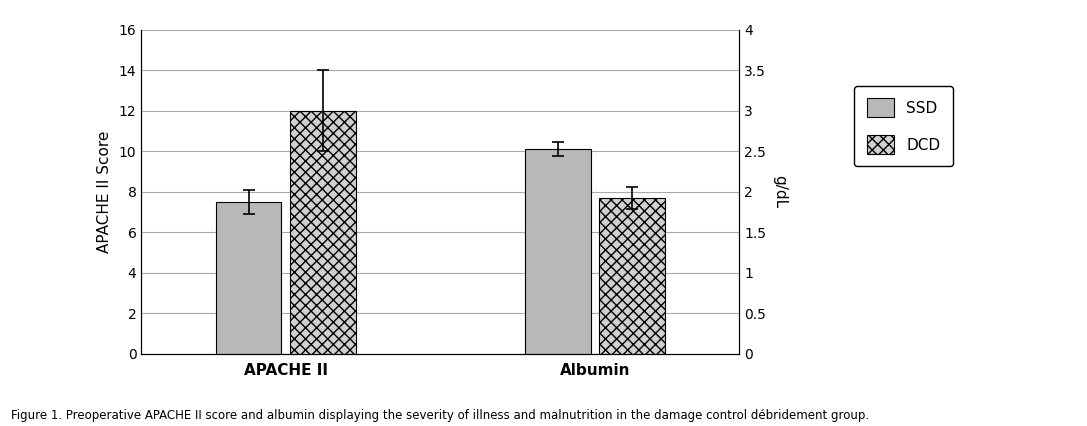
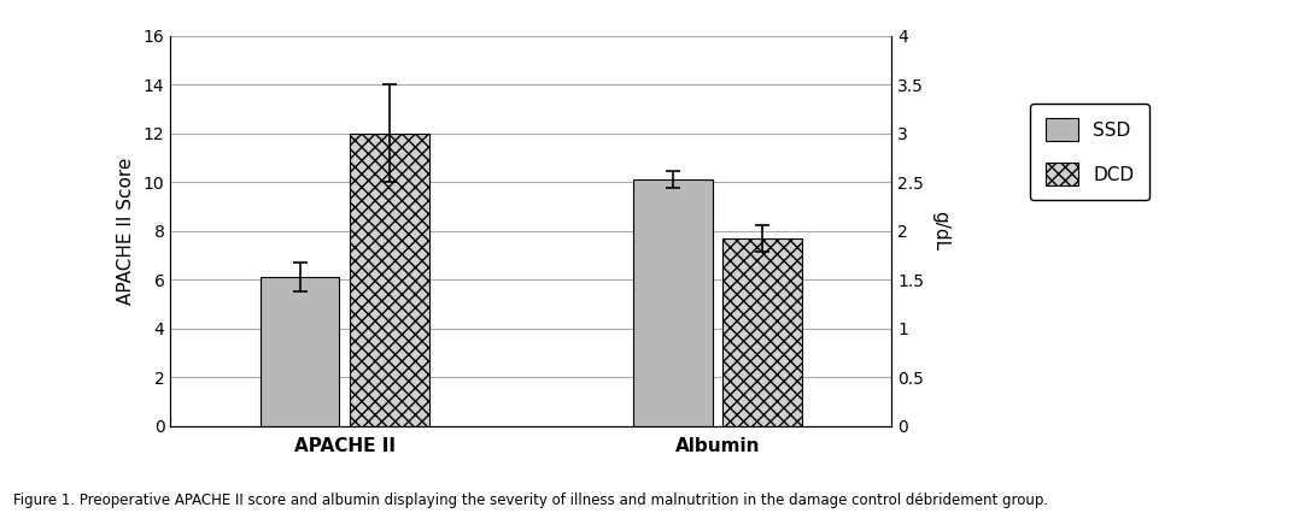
SSD/APACHE II: 7.5 -> 6.1
